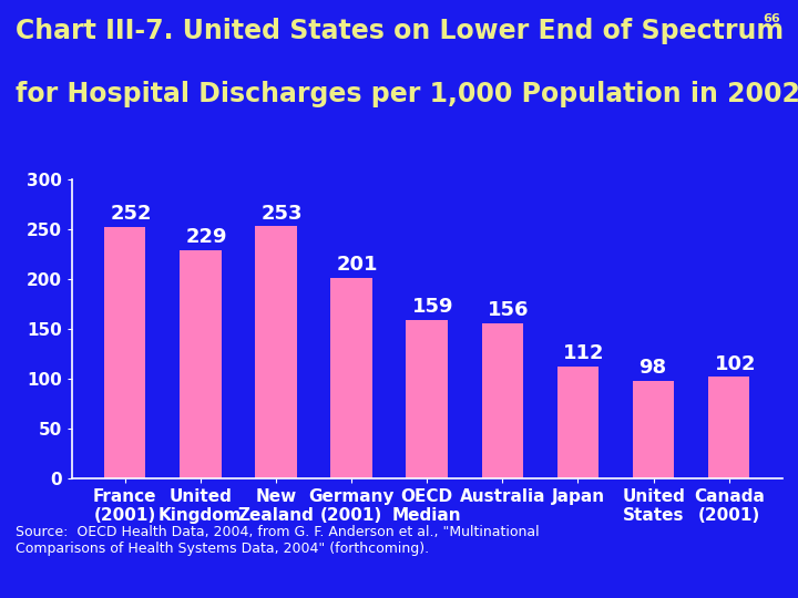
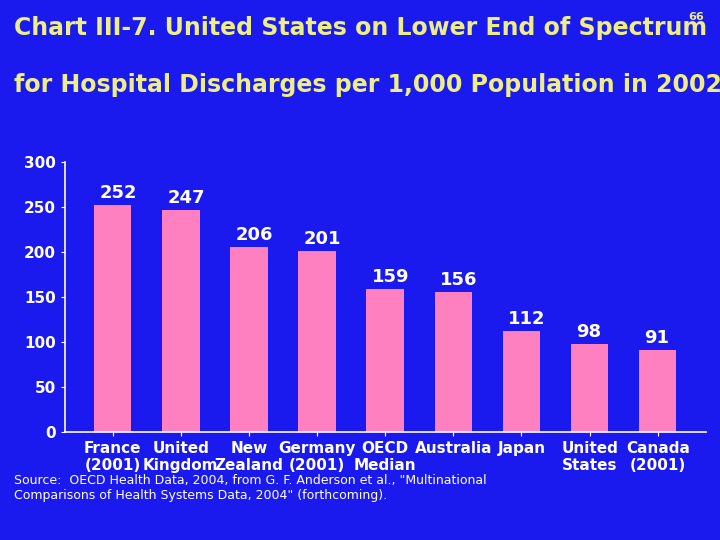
United Kingdom: 229 -> 247
New Zealand: 253 -> 206
Canada (2001): 102 -> 91
